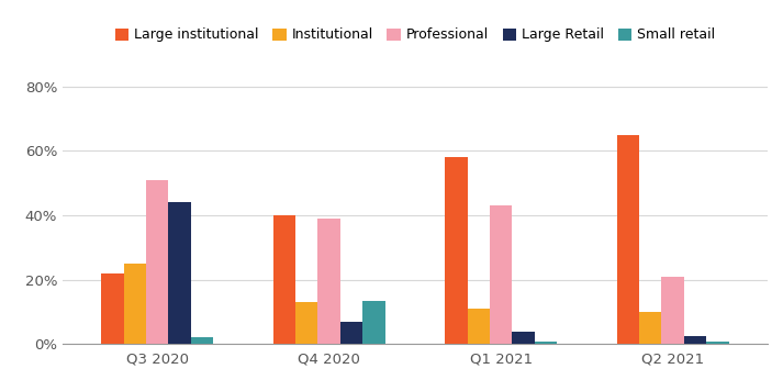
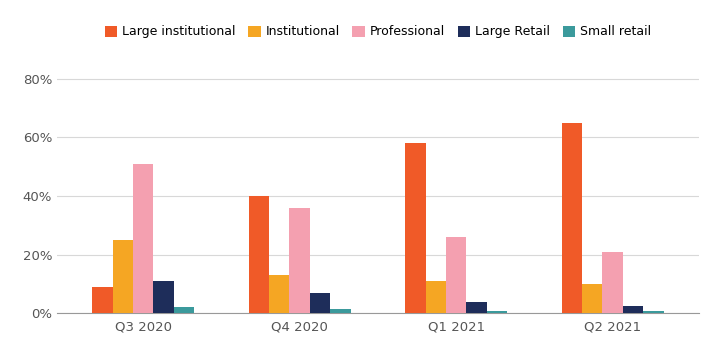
Large institutional/Q3 2020: 22% -> 9%
Large Retail/Q3 2020: 44.0% -> 11.0%
Professional/Q4 2020: 39% -> 36%
Small retail/Q4 2020: 13.5% -> 1.5%
Professional/Q1 2021: 43% -> 26%
